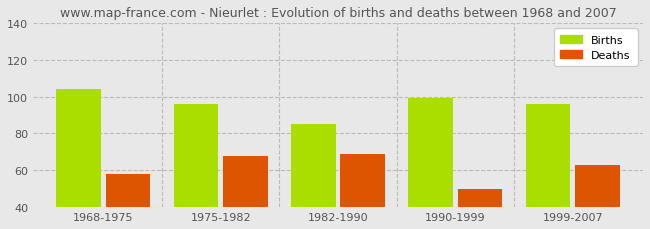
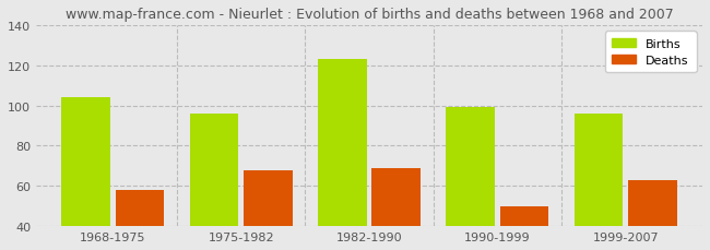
Births/1982-1990: 85 -> 123
